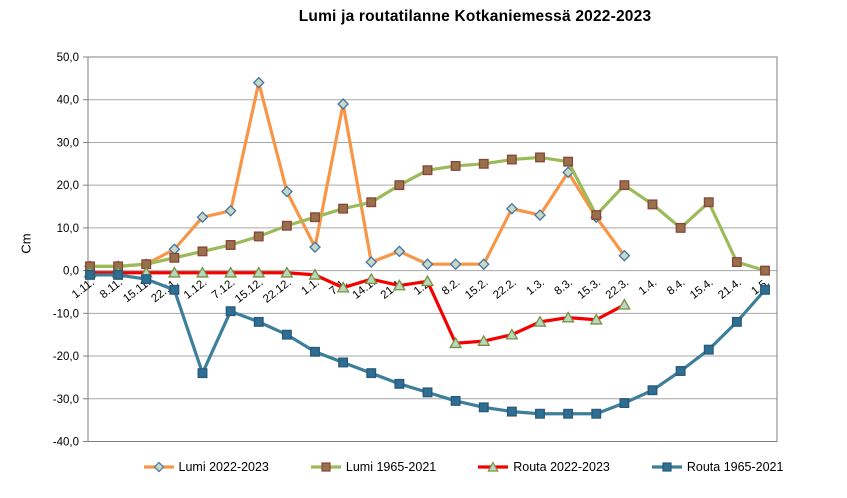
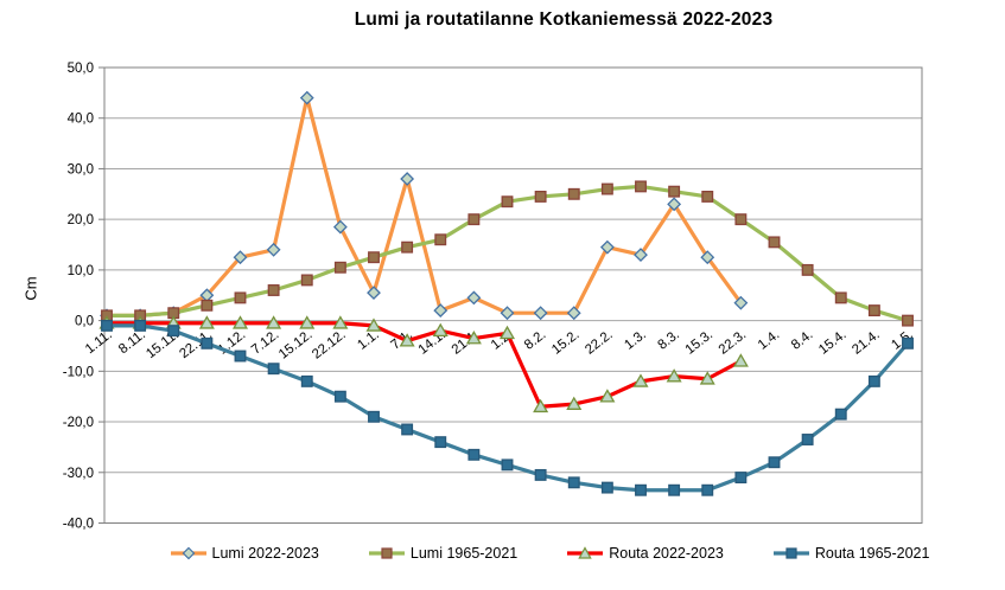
Routa 1965-2021/1.12.: -24 -> -7
Lumi 2022-2023/7.1.: 39 -> 28
Lumi 1965-2021/15.3.: 13 -> 24
Lumi 1965-2021/15.4.: 16 -> 4
